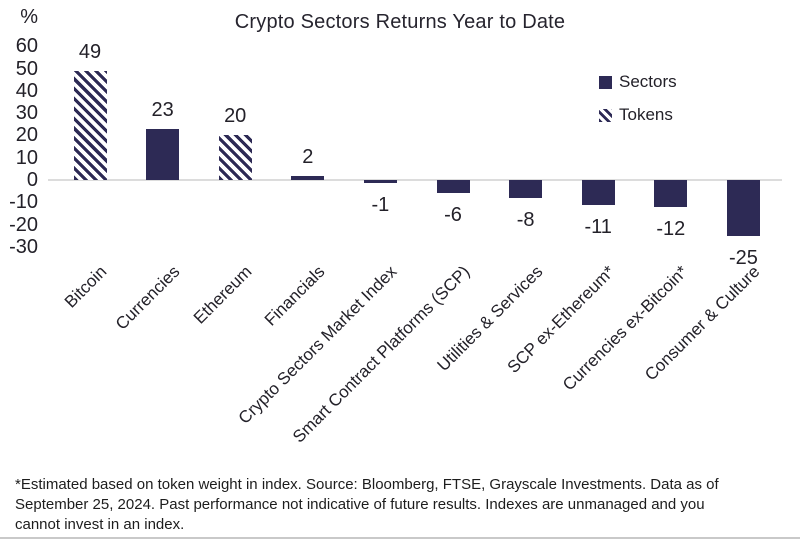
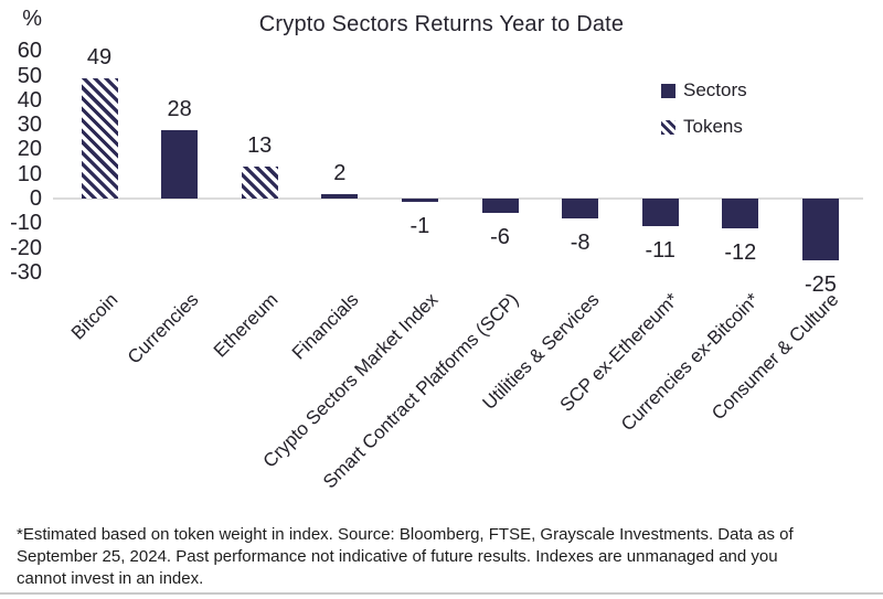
Currencies: 23 -> 28
Ethereum: 20 -> 13
